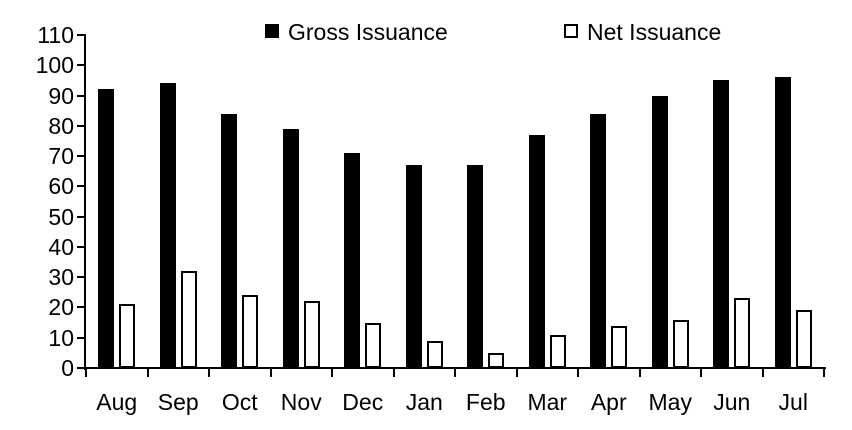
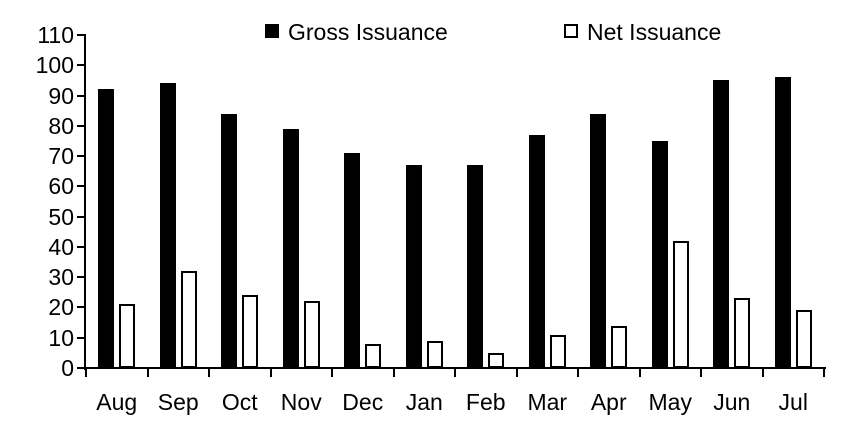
Net Issuance/Dec: 15 -> 8
Gross Issuance/May: 90 -> 75
Net Issuance/May: 16 -> 42
